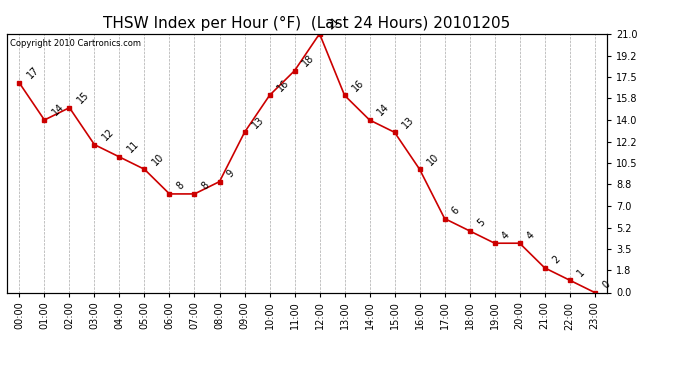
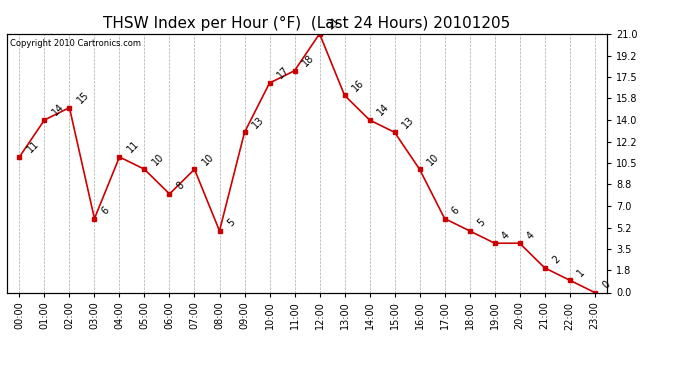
00:00: 17 -> 11
03:00: 12 -> 6
07:00: 8 -> 10
08:00: 9 -> 5
10:00: 16 -> 17
